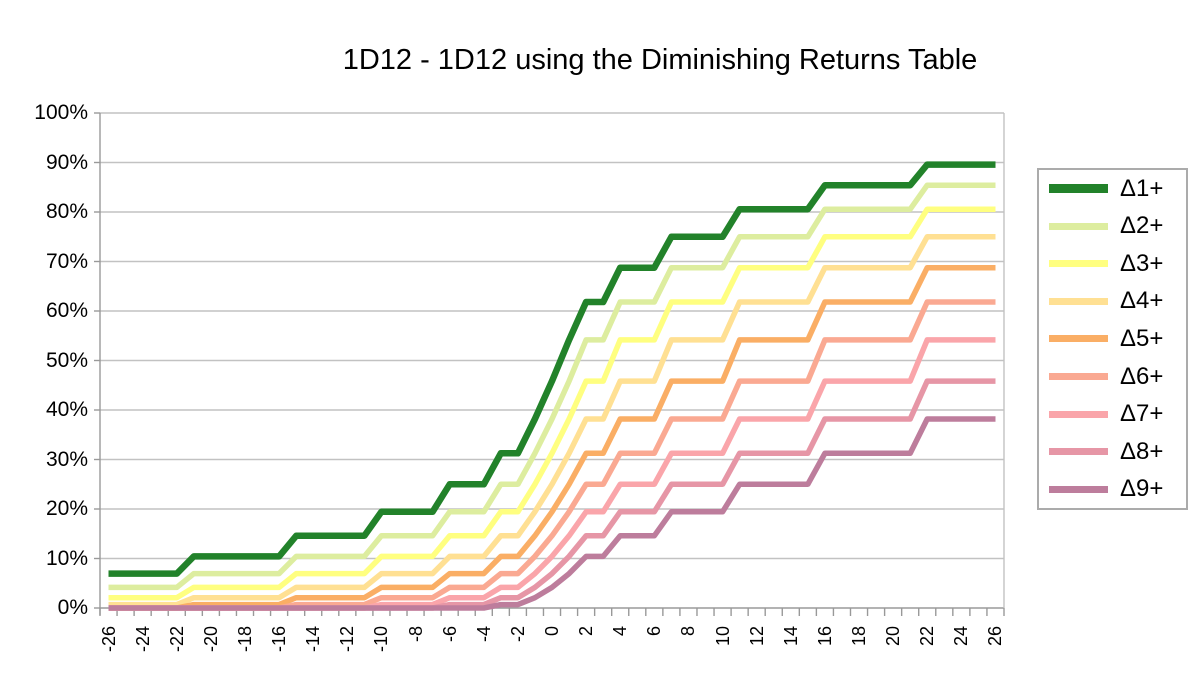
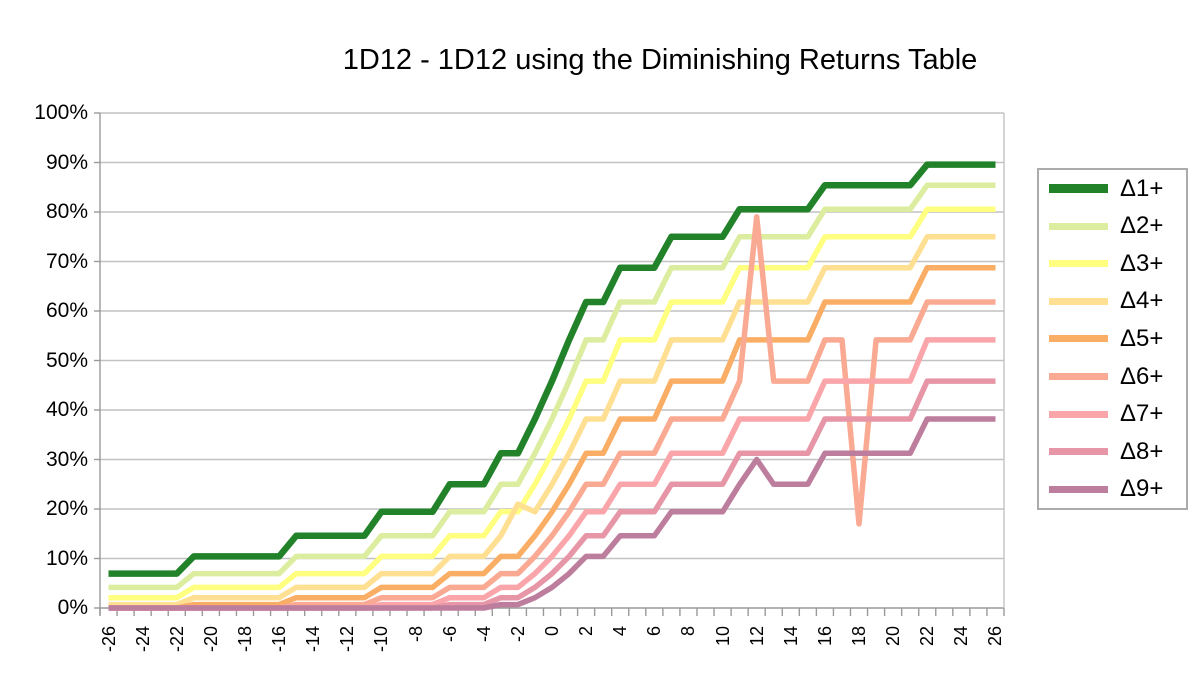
Δ4+/-2: 15% -> 21%
Δ6+/12: 46% -> 79%
Δ9+/12: 25% -> 30%
Δ6+/18: 54% -> 17%
